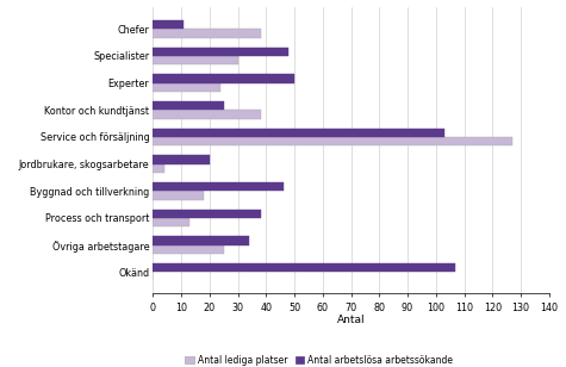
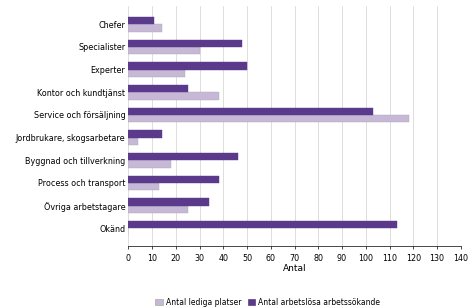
Antal lediga platser/Chefer: 38 -> 14
Antal lediga platser/Service och försäljning: 127 -> 118
Antal arbetslösa arbetssökande/Jordbrukare, skogsarbetare: 20 -> 14
Antal arbetslösa arbetssökande/Okänd: 107 -> 113
